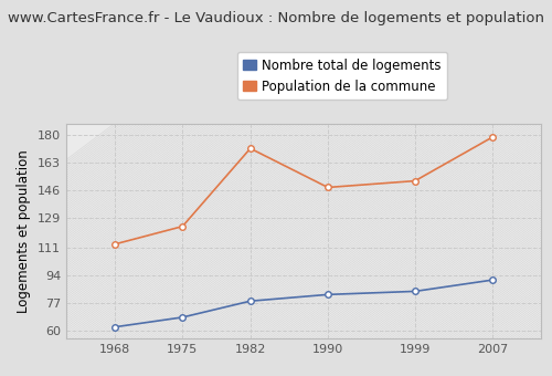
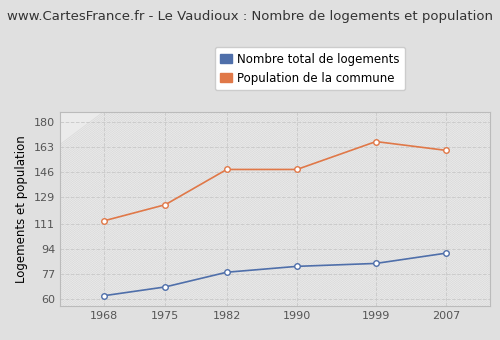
Population de la commune/1982: 172 -> 148
Population de la commune/1999: 152 -> 167
Population de la commune/2007: 179 -> 161
